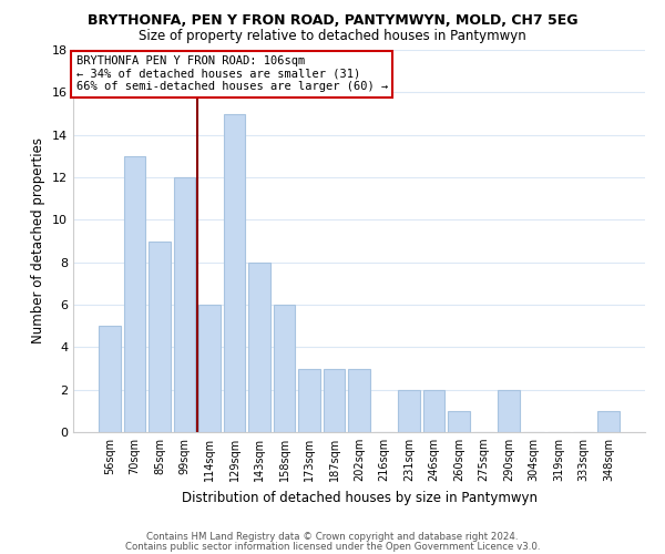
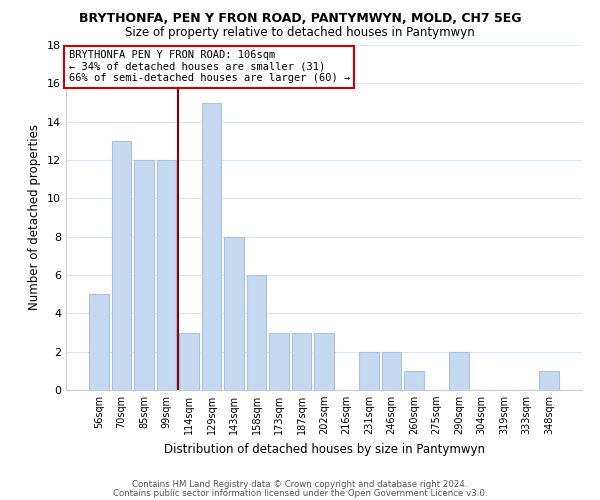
85sqm: 9 -> 12
114sqm: 6 -> 3
